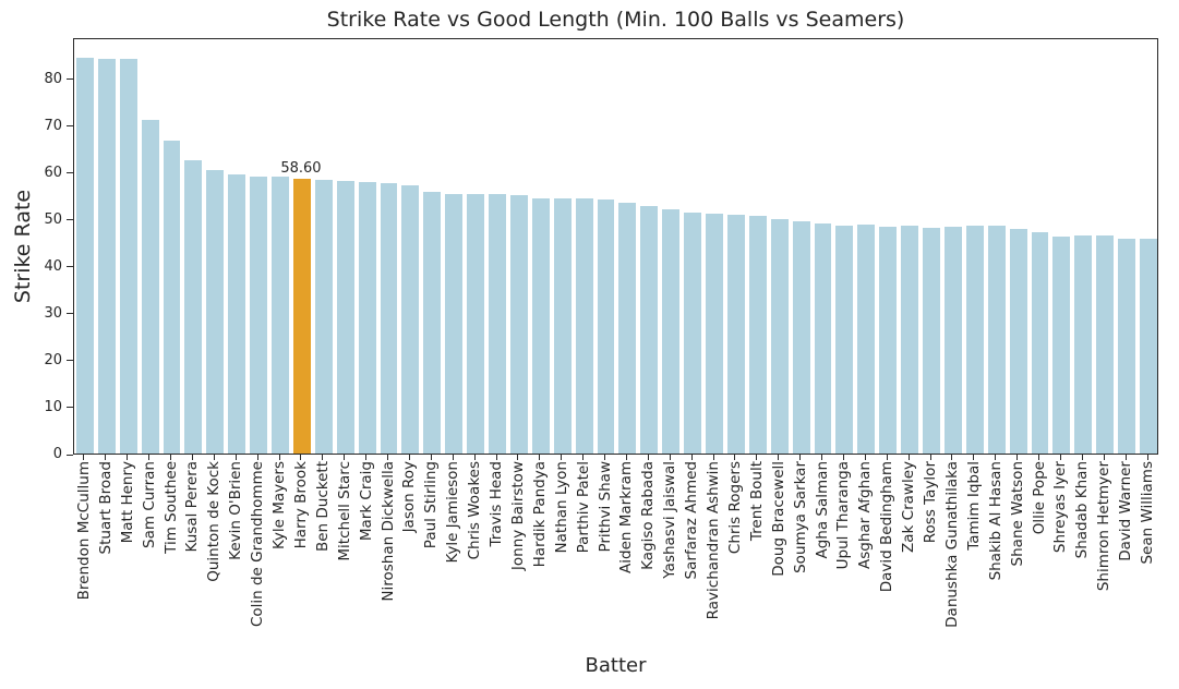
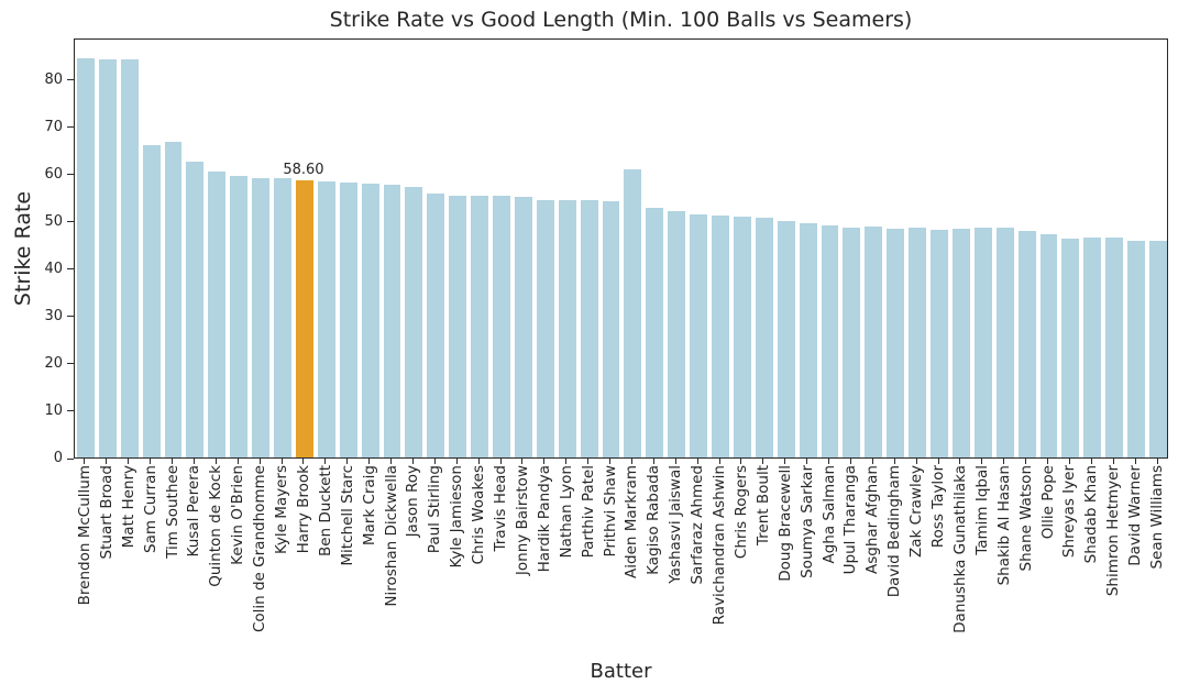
Sam Curran: 71 -> 66
Aiden Markram: 53 -> 61
